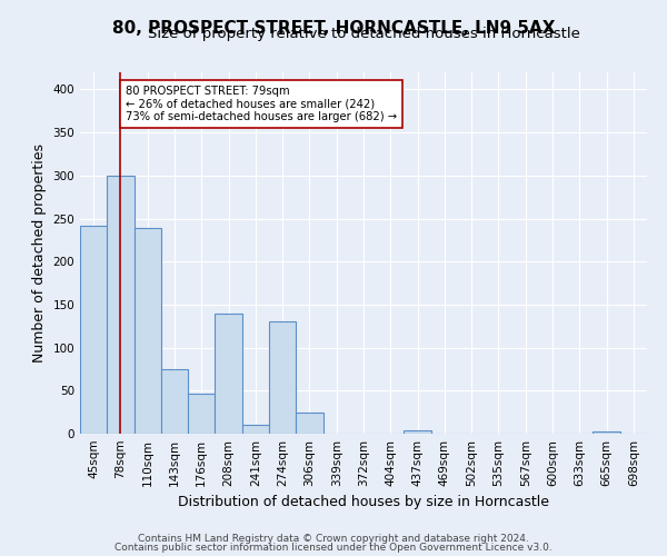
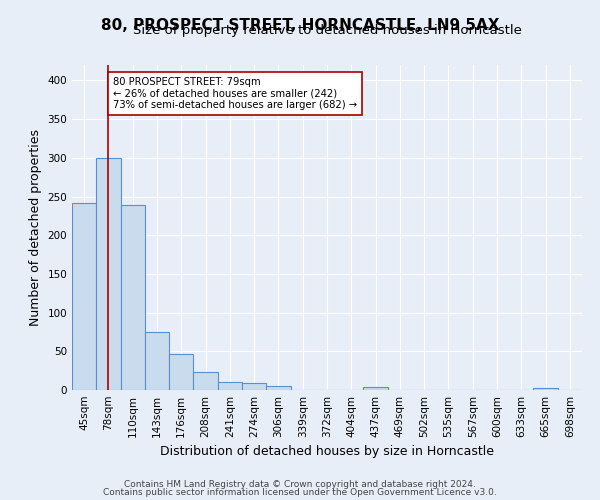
208sqm: 140 -> 23
274sqm: 130 -> 9
306sqm: 24 -> 5
